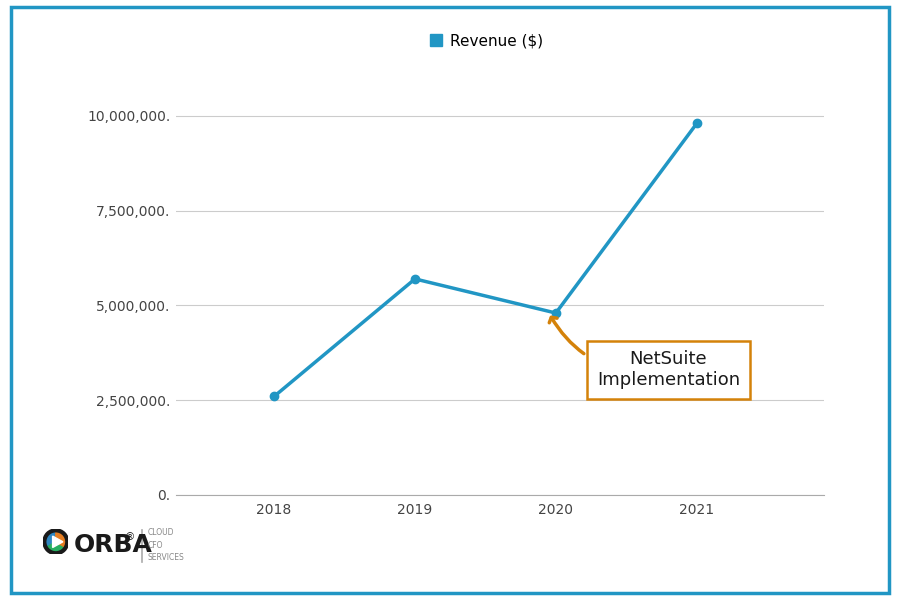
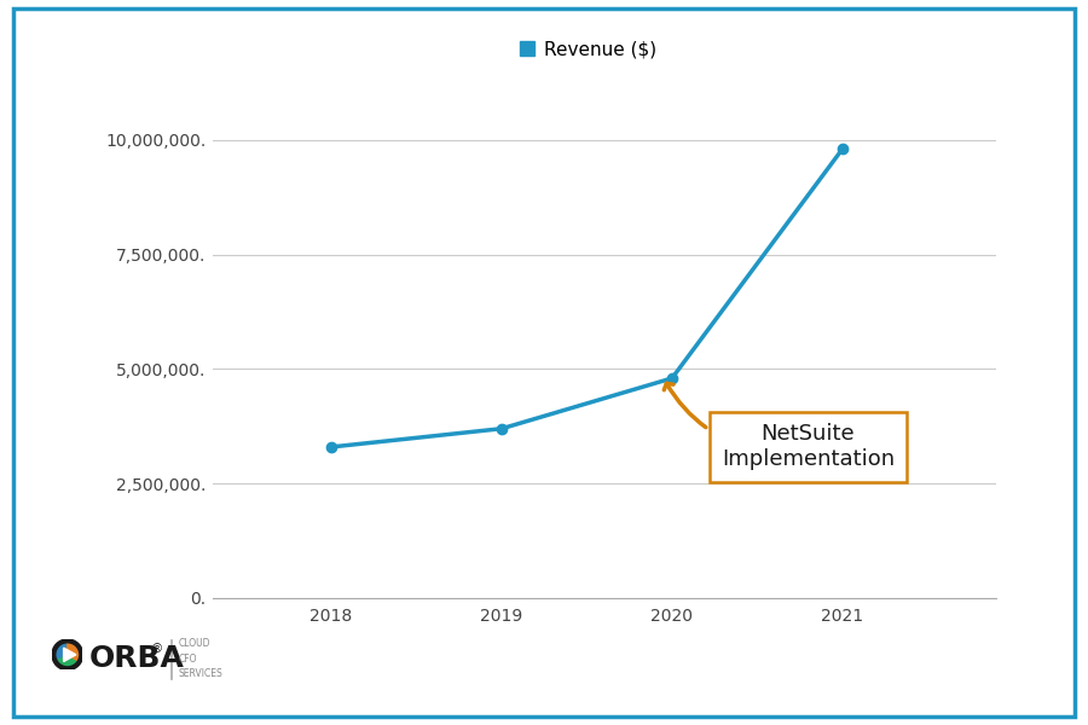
2018: 2,600,000. -> 3,300,000.
2019: 5,700,000. -> 3,700,000.
